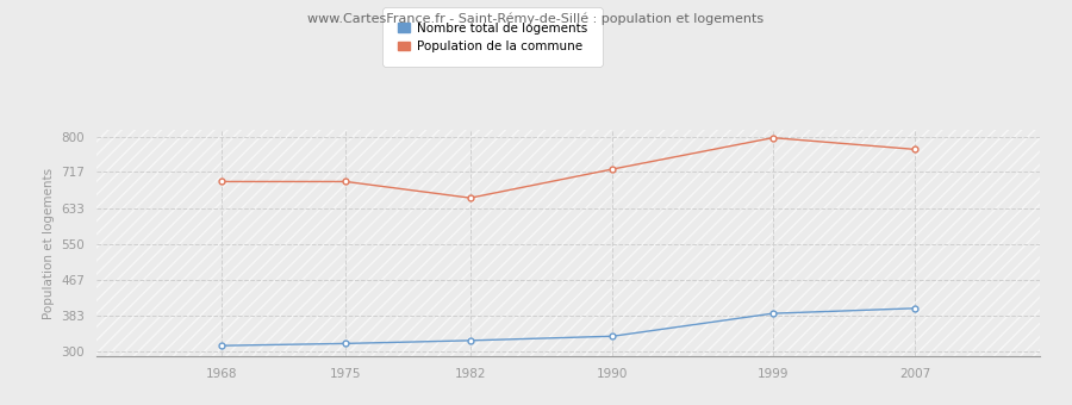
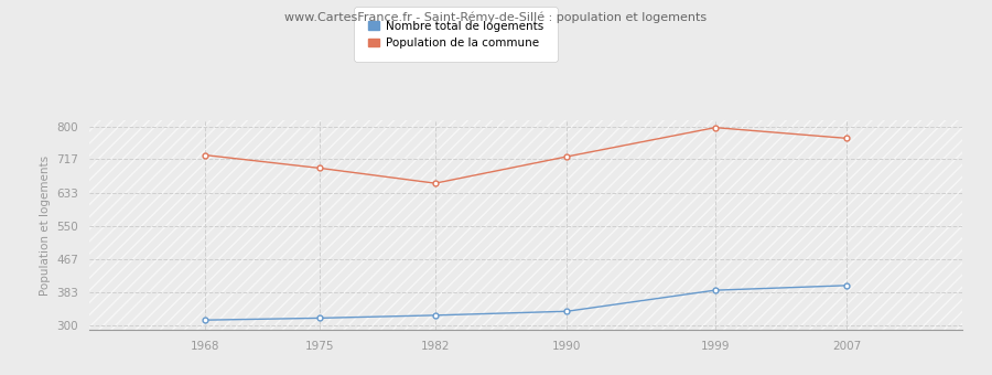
Population de la commune/1968: 695 -> 728
